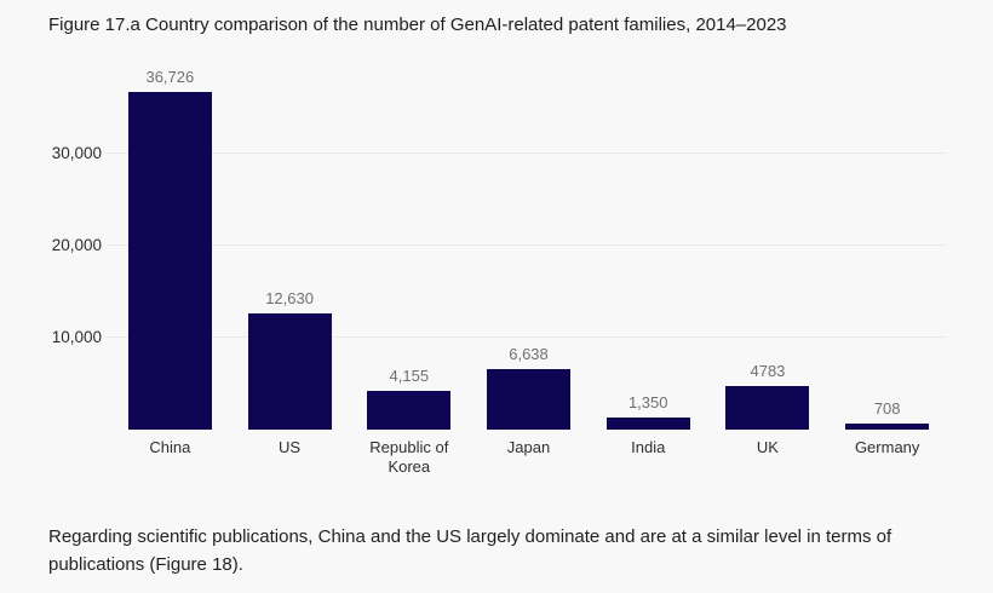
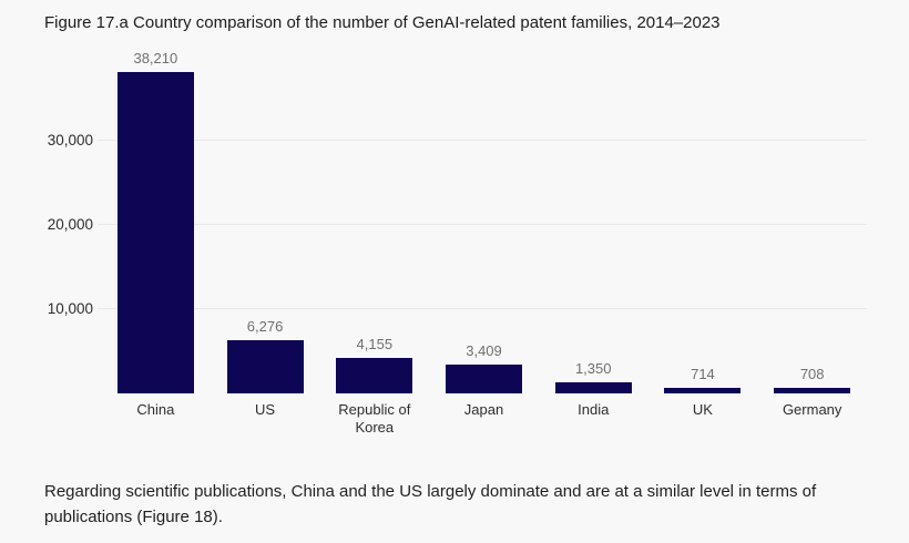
China: 36,726 -> 38,210
US: 12,630 -> 6,276
Japan: 6,638 -> 3,409
UK: 4783 -> 714
